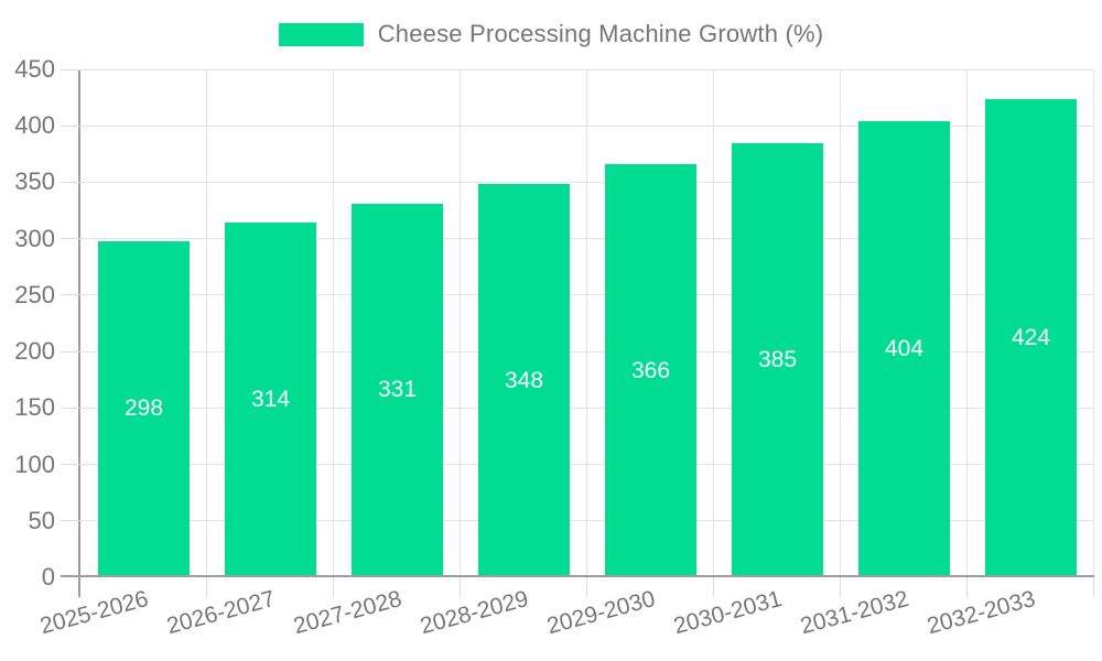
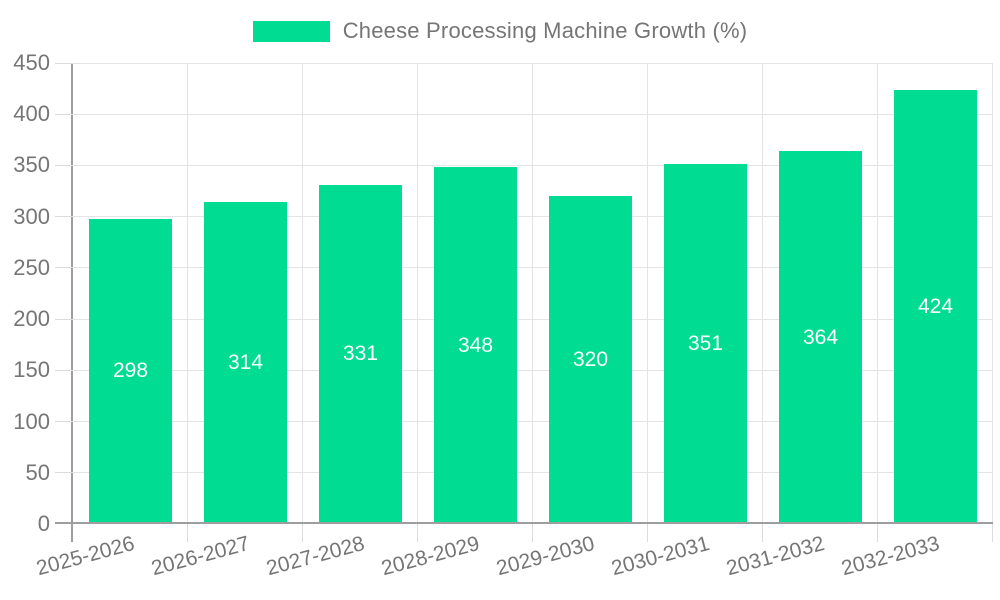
2029-2030: 366 -> 320
2030-2031: 385 -> 351
2031-2032: 404 -> 364
